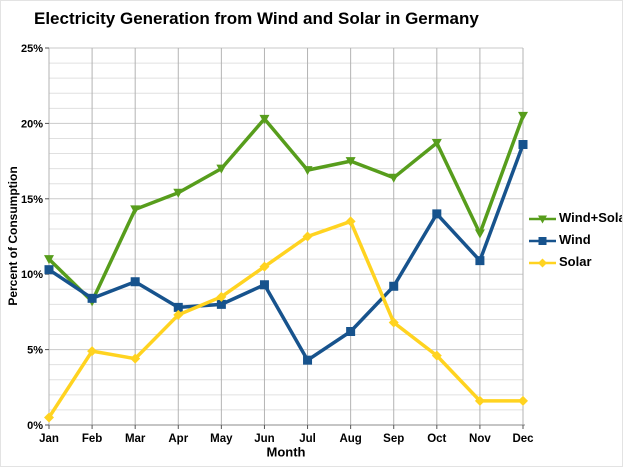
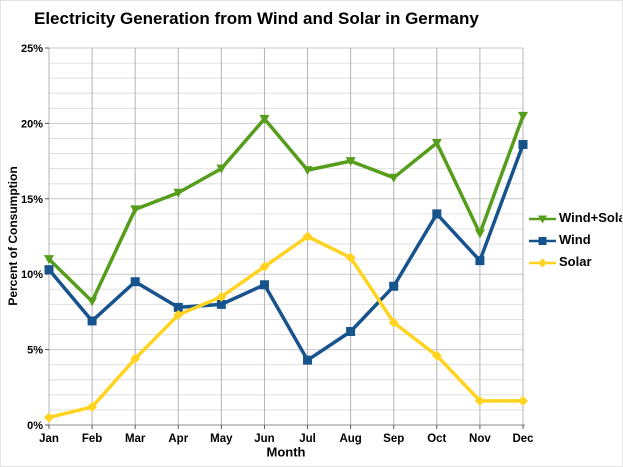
Wind/Feb: 8.4% -> 6.9%
Solar/Feb: 4.9% -> 1.2%
Solar/Aug: 13.5% -> 11.1%
